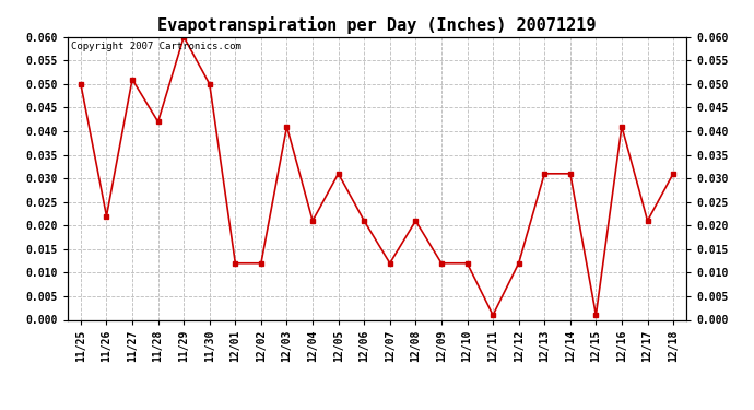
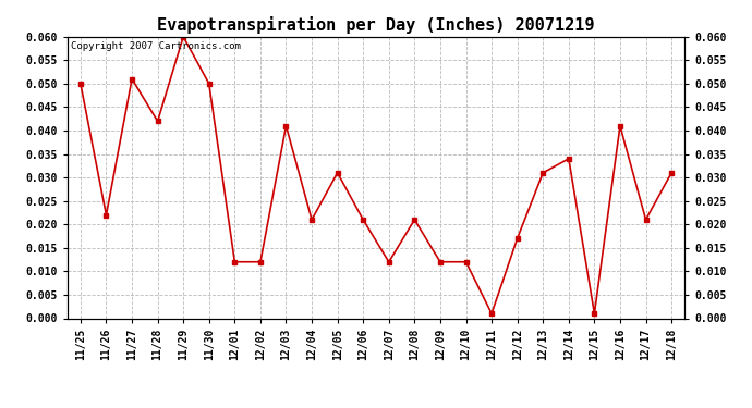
12/12: 0.012 -> 0.017
12/14: 0.031 -> 0.034
